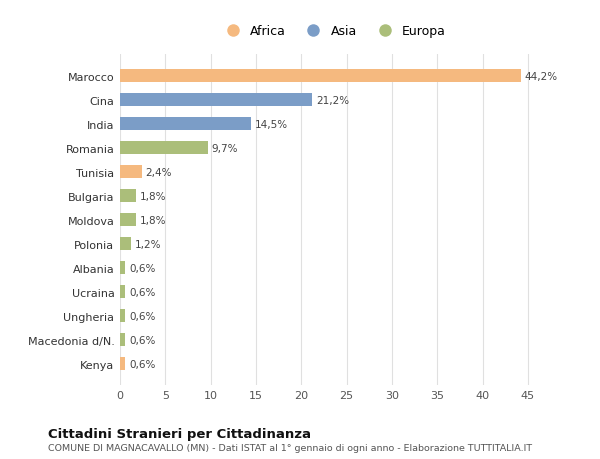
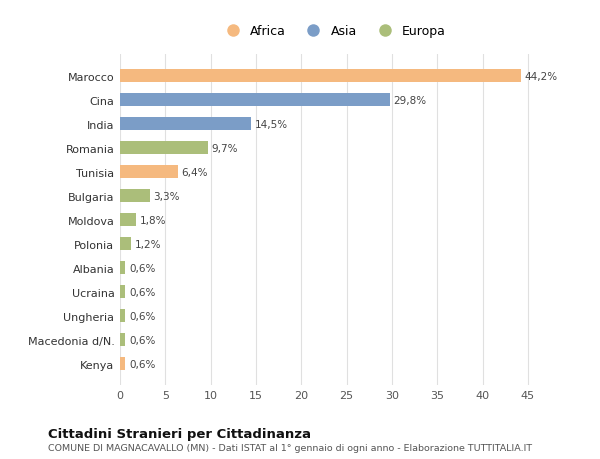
Cina: 21,2% -> 29,8%
Tunisia: 2,4% -> 6,4%
Bulgaria: 1,8% -> 3,3%
